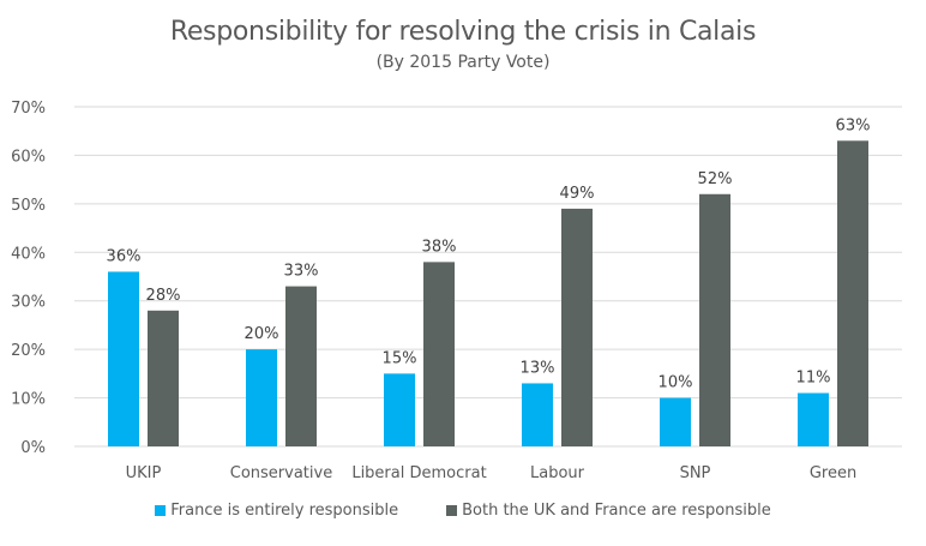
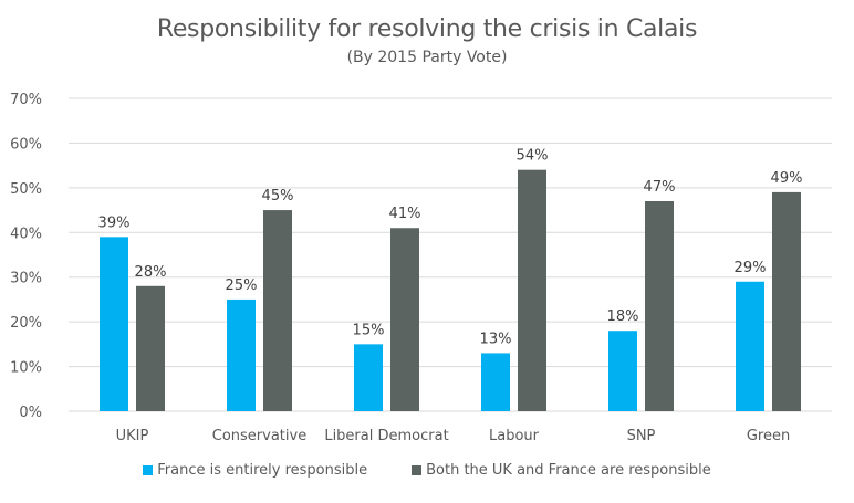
France is entirely responsible/UKIP: 36% -> 39%
France is entirely responsible/Conservative: 20% -> 25%
Both the UK and France are responsible/Conservative: 33% -> 45%
Both the UK and France are responsible/Liberal Democrat: 38% -> 41%
Both the UK and France are responsible/Labour: 49% -> 54%
France is entirely responsible/SNP: 10% -> 18%
Both the UK and France are responsible/SNP: 52% -> 47%
France is entirely responsible/Green: 11% -> 29%
Both the UK and France are responsible/Green: 63% -> 49%
